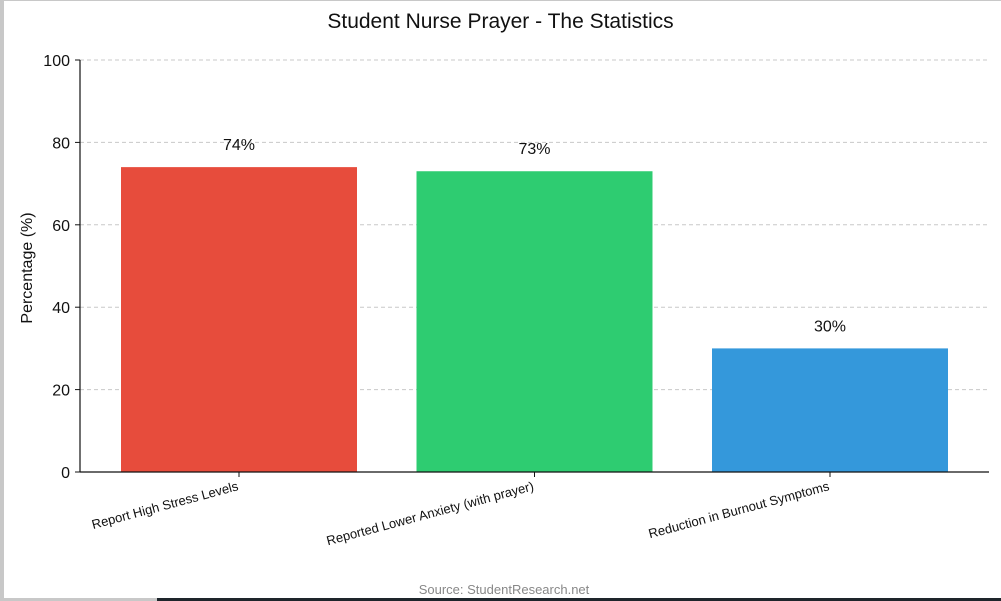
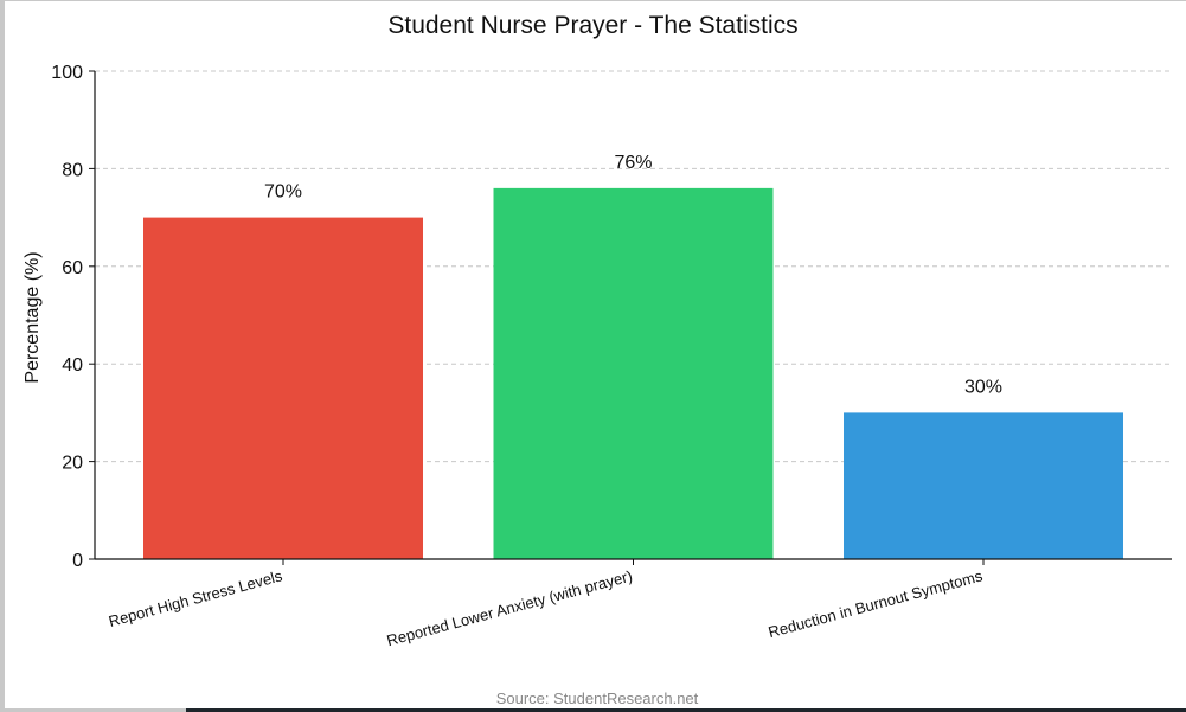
Report High Stress Levels: 74% -> 70%
Reported Lower Anxiety (with prayer): 73% -> 76%
